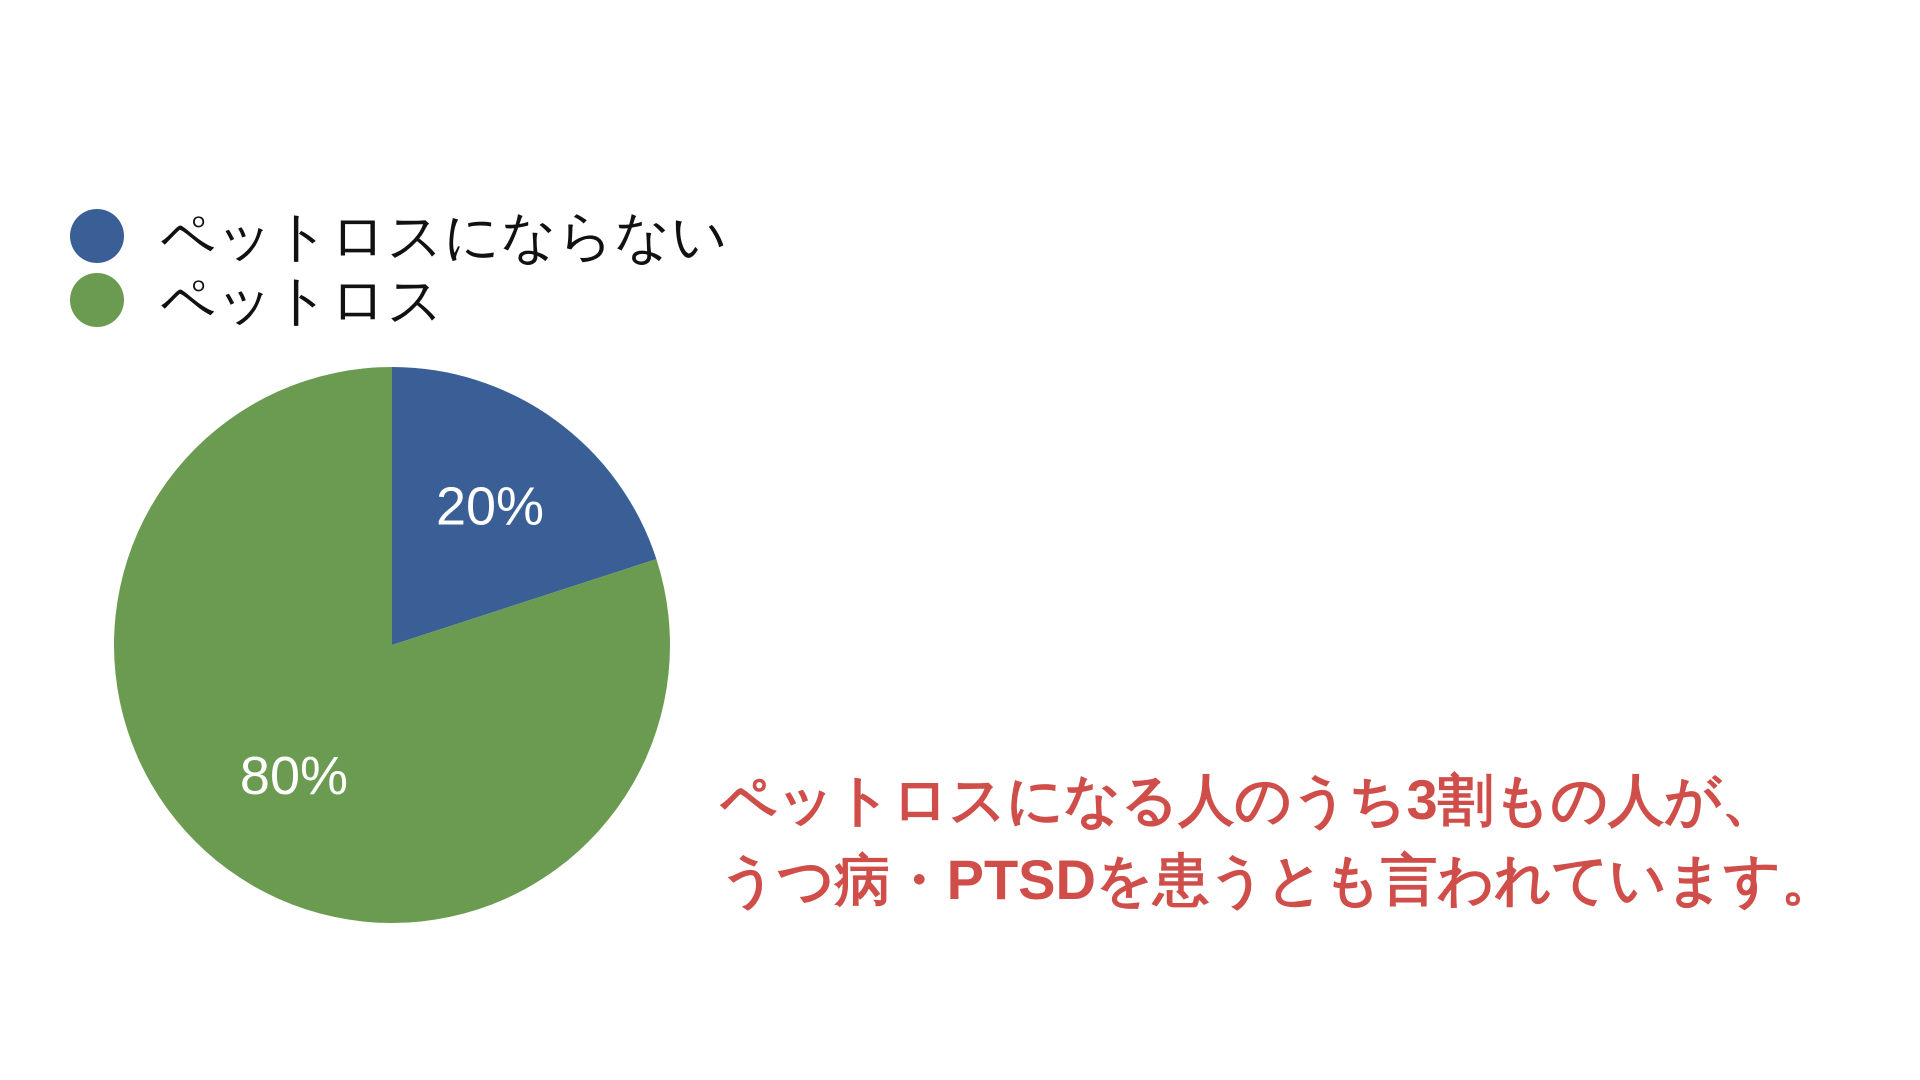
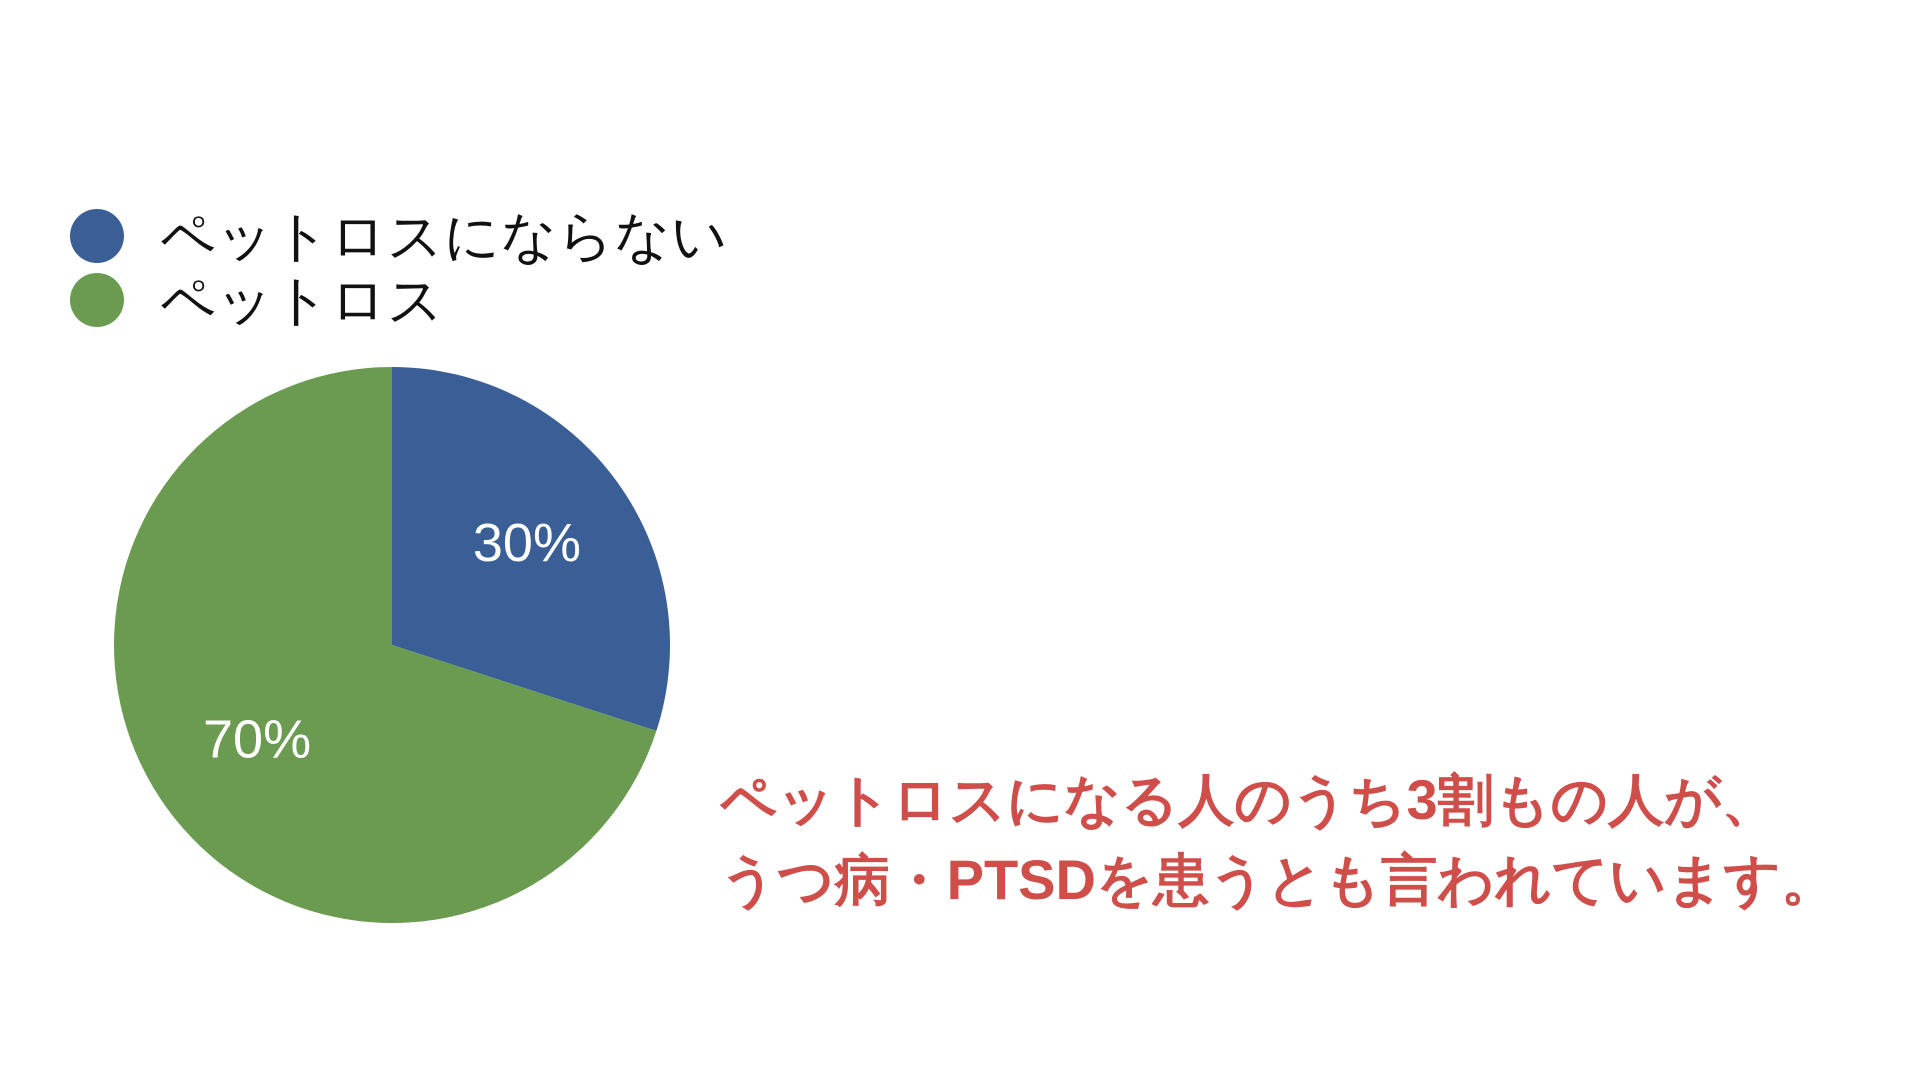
ペットロスにならない: 20% -> 30%
ペットロス: 80% -> 70%
